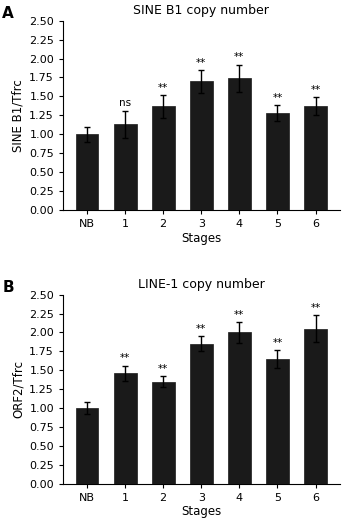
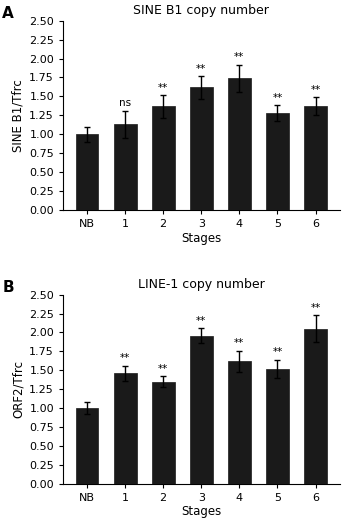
SINE B1 copy number/3: 1.70 -> 1.62
LINE-1 copy number/3: 1.85 -> 1.96
LINE-1 copy number/4: 2.00 -> 1.62
LINE-1 copy number/5: 1.65 -> 1.52
